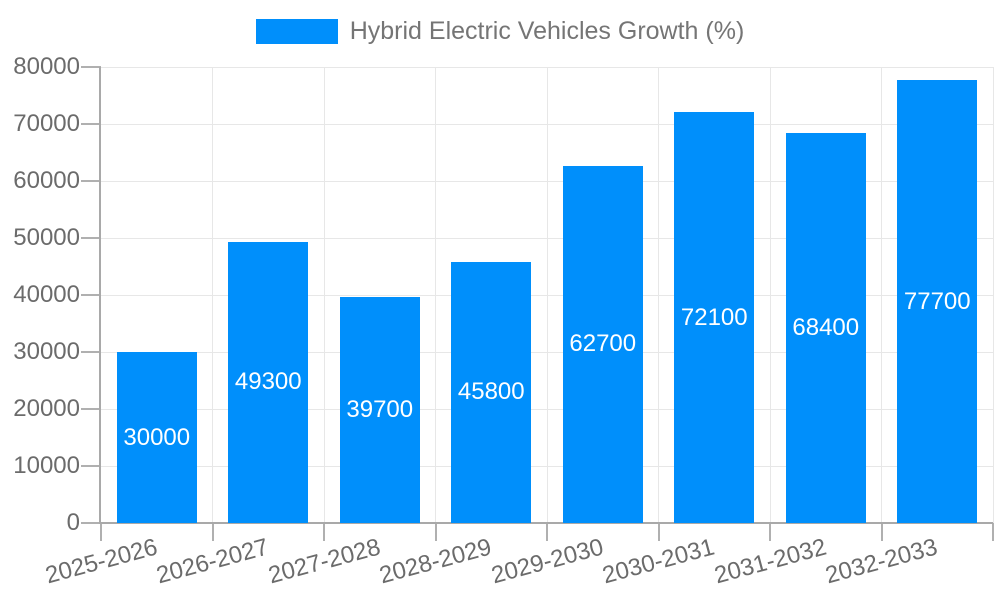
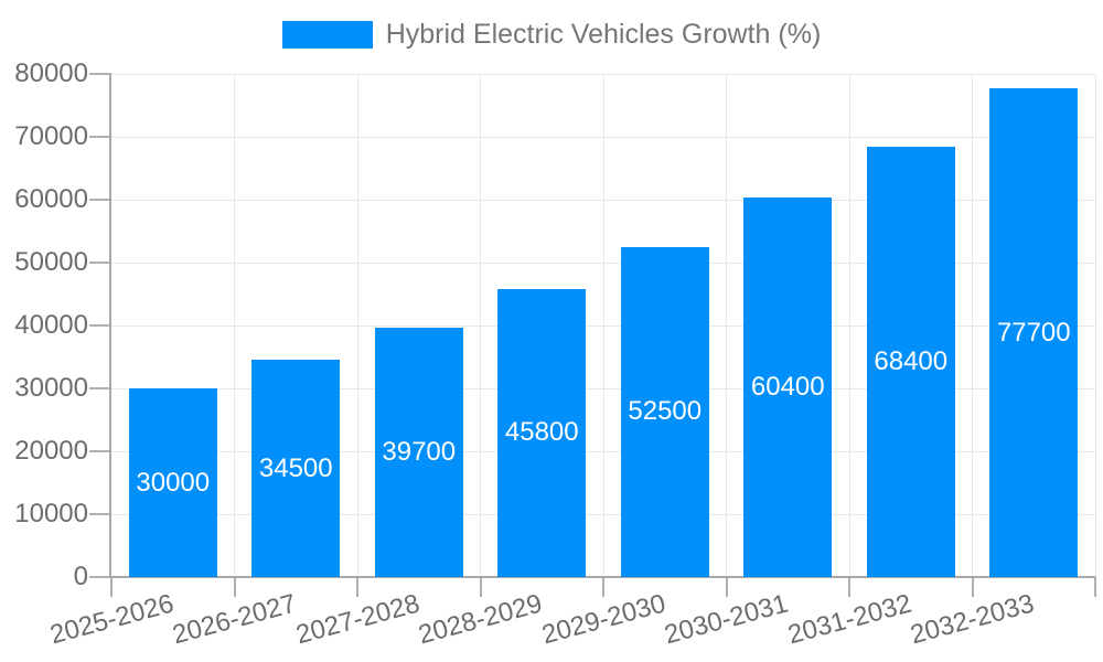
2026-2027: 49300 -> 34500
2029-2030: 62700 -> 52500
2030-2031: 72100 -> 60400
